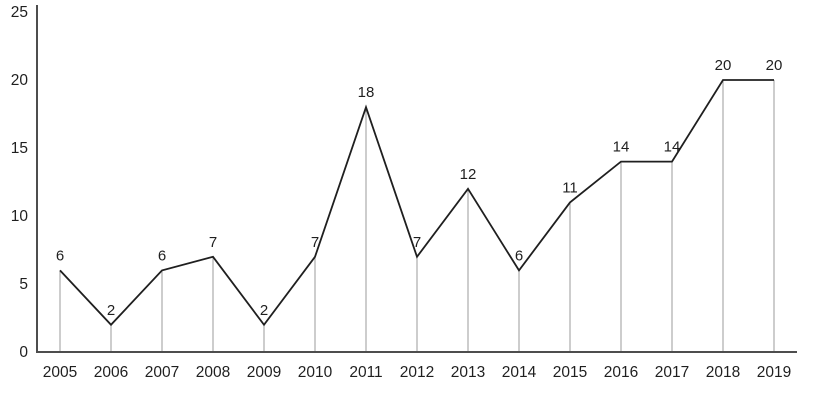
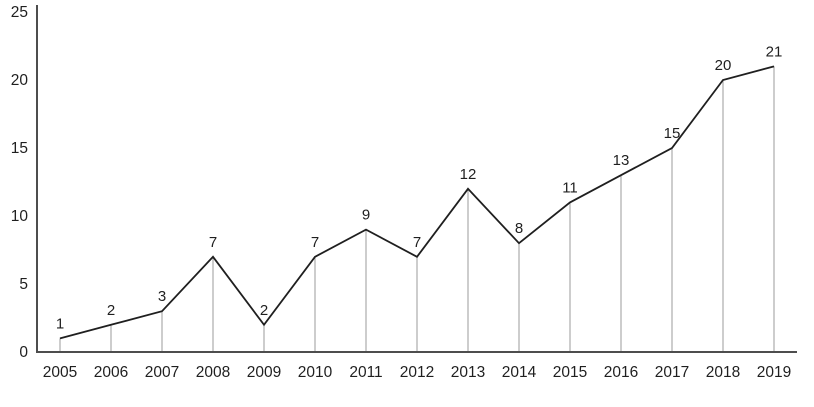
2005: 6 -> 1
2007: 6 -> 3
2011: 18 -> 9
2014: 6 -> 8
2016: 14 -> 13
2017: 14 -> 15
2019: 20 -> 21
